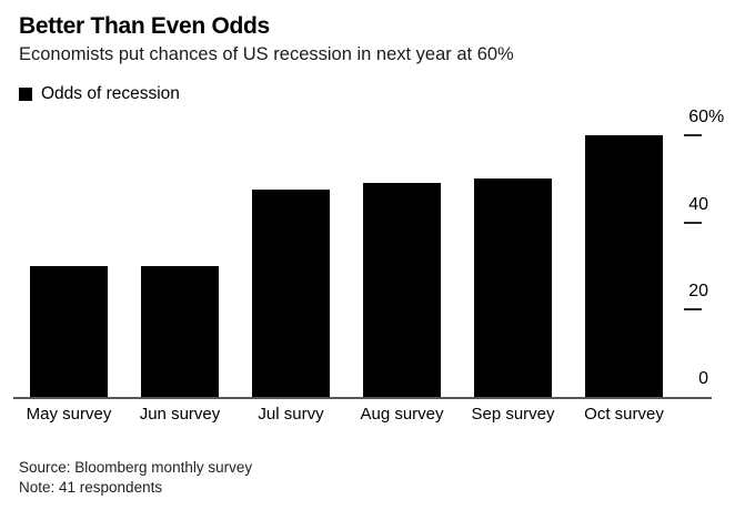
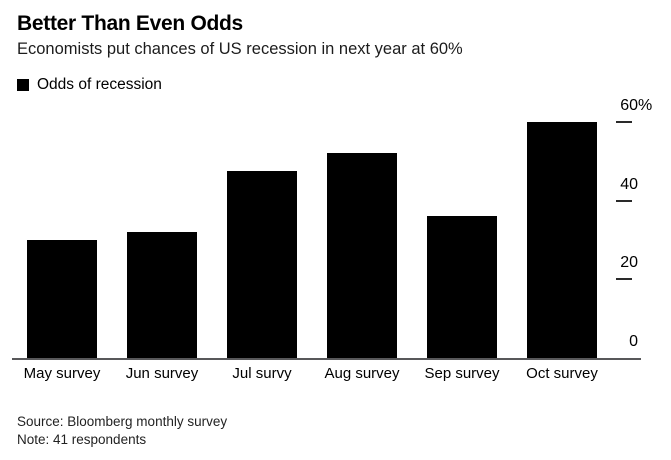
Jun survey: 30 -> 32
Aug survey: 49 -> 52
Sep survey: 50 -> 36
